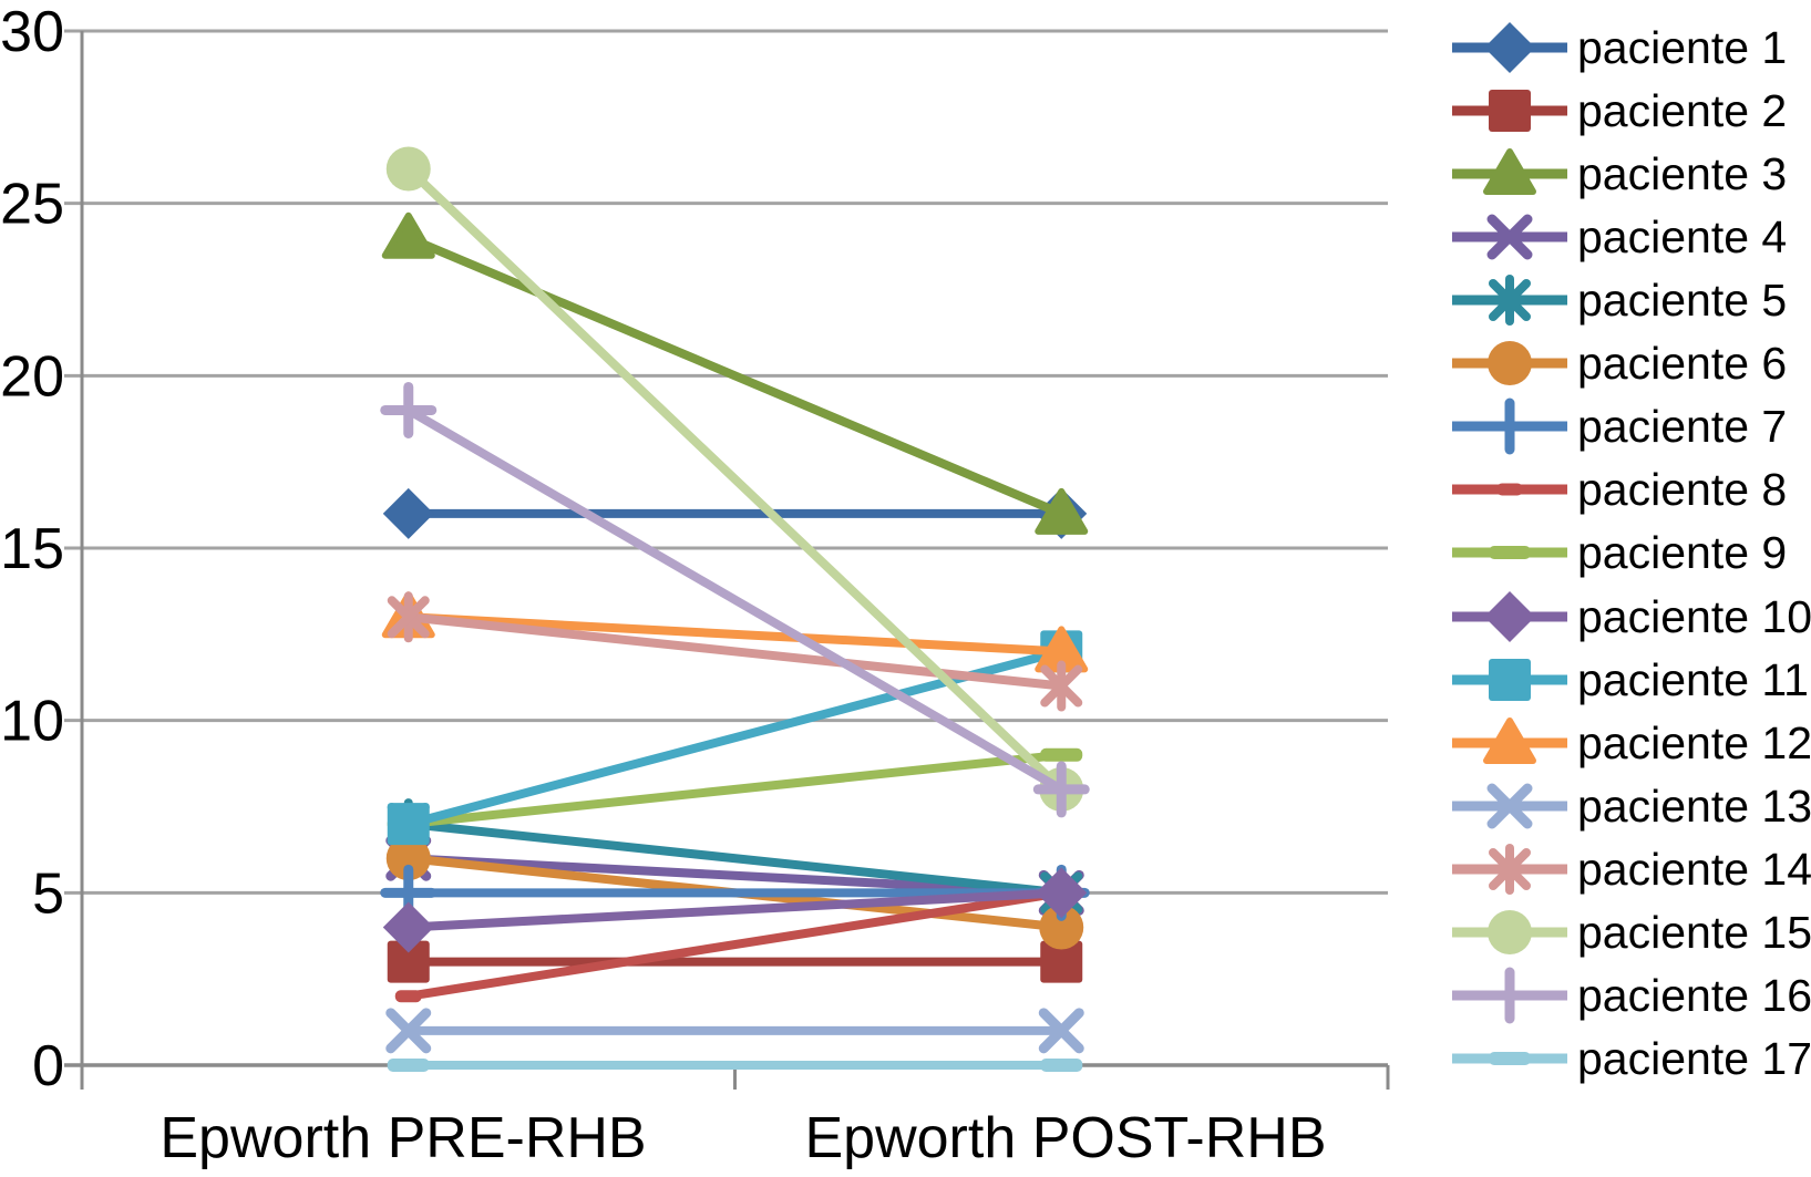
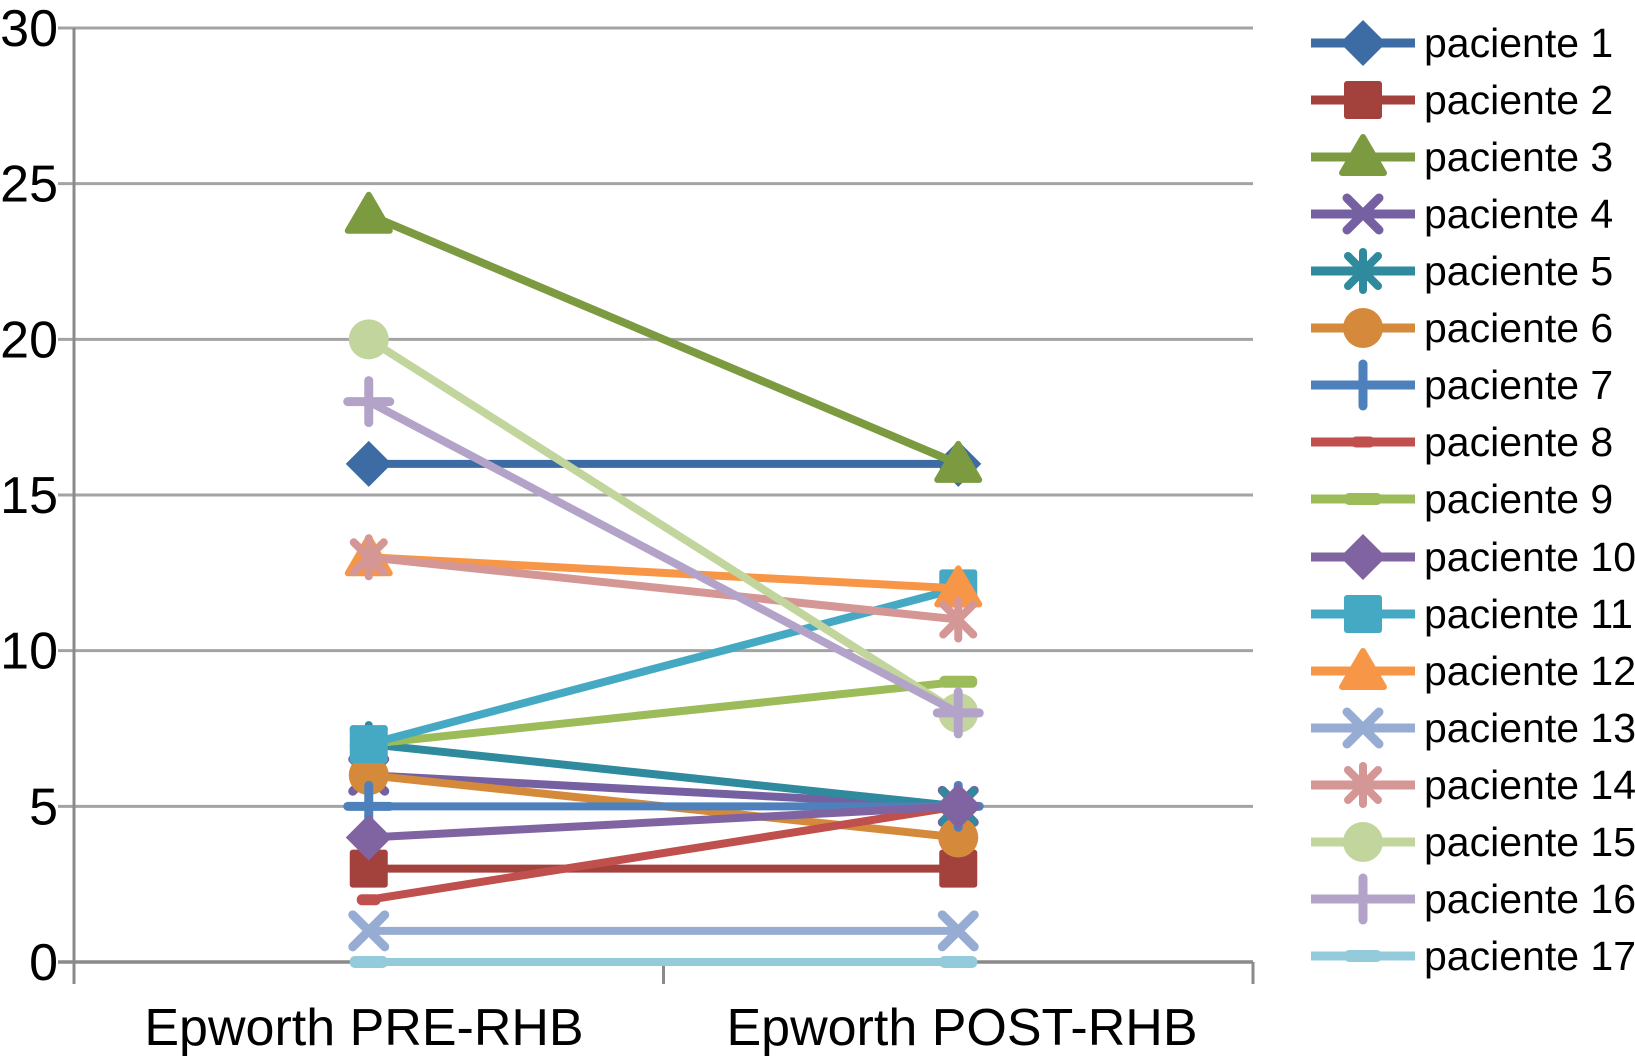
paciente 15/Epworth PRE-RHB: 26 -> 20
paciente 16/Epworth PRE-RHB: 19 -> 18
